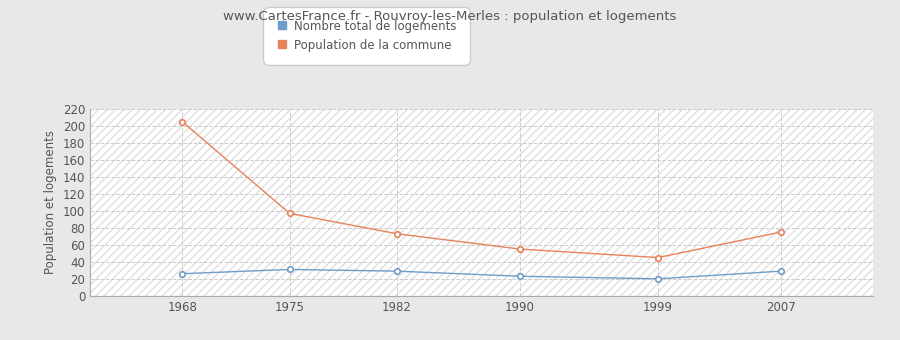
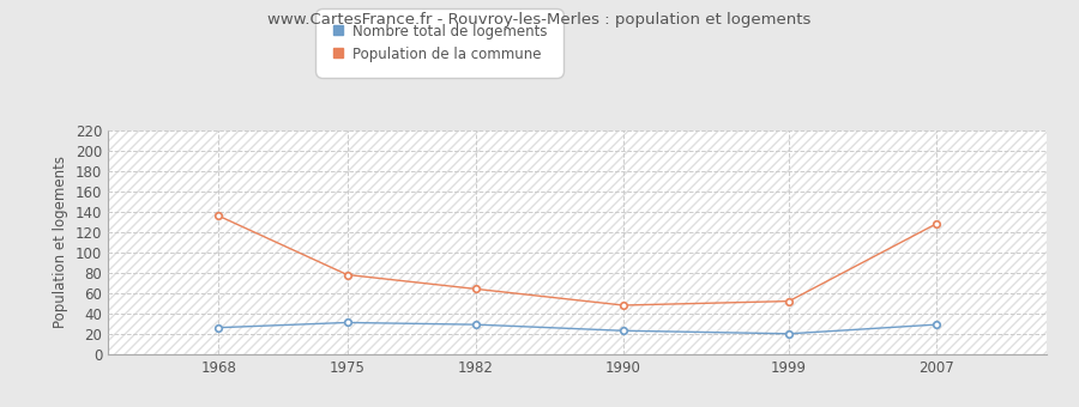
Population de la commune/1968: 205 -> 136
Population de la commune/1975: 97 -> 78
Population de la commune/1982: 73 -> 64
Population de la commune/1990: 55 -> 48
Population de la commune/1999: 45 -> 52
Population de la commune/2007: 75 -> 128
